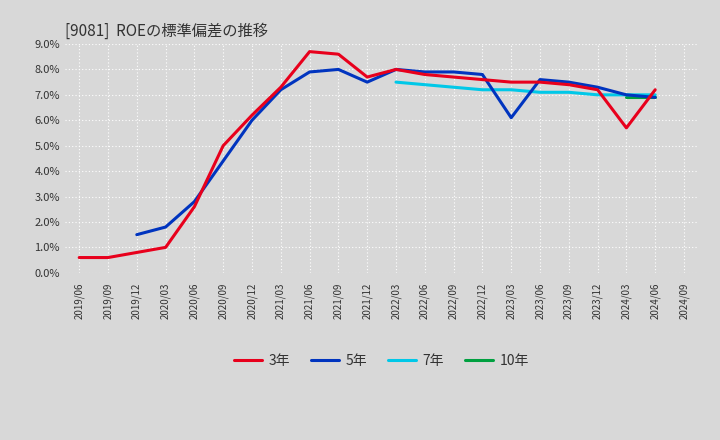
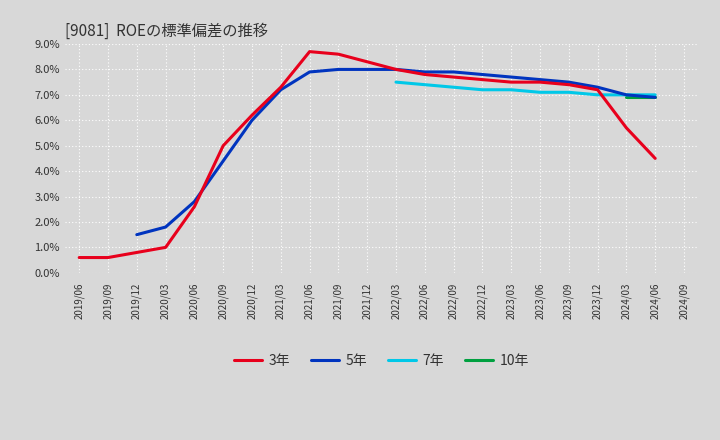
3年/2021/12: 7.7% -> 8.3%
5年/2021/12: 7.5% -> 8.0%
5年/2023/03: 6.1% -> 7.7%
3年/2024/06: 7.2% -> 4.5%
